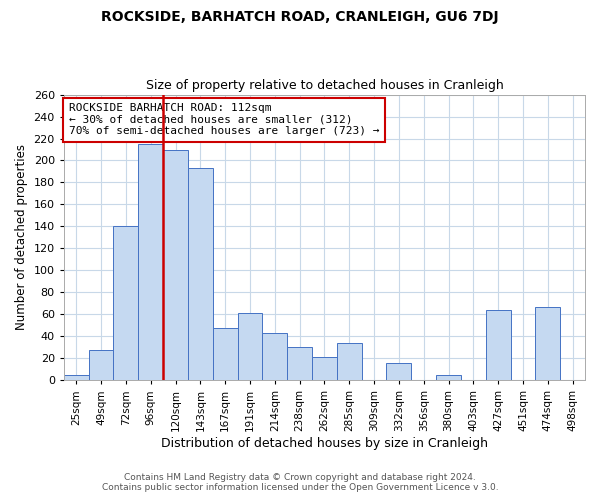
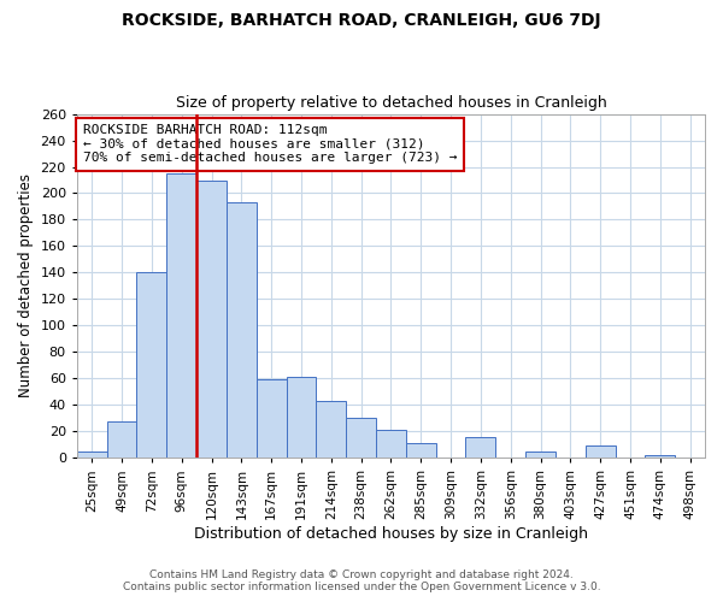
167sqm: 48 -> 59
285sqm: 34 -> 11
427sqm: 64 -> 9
474sqm: 67 -> 2
